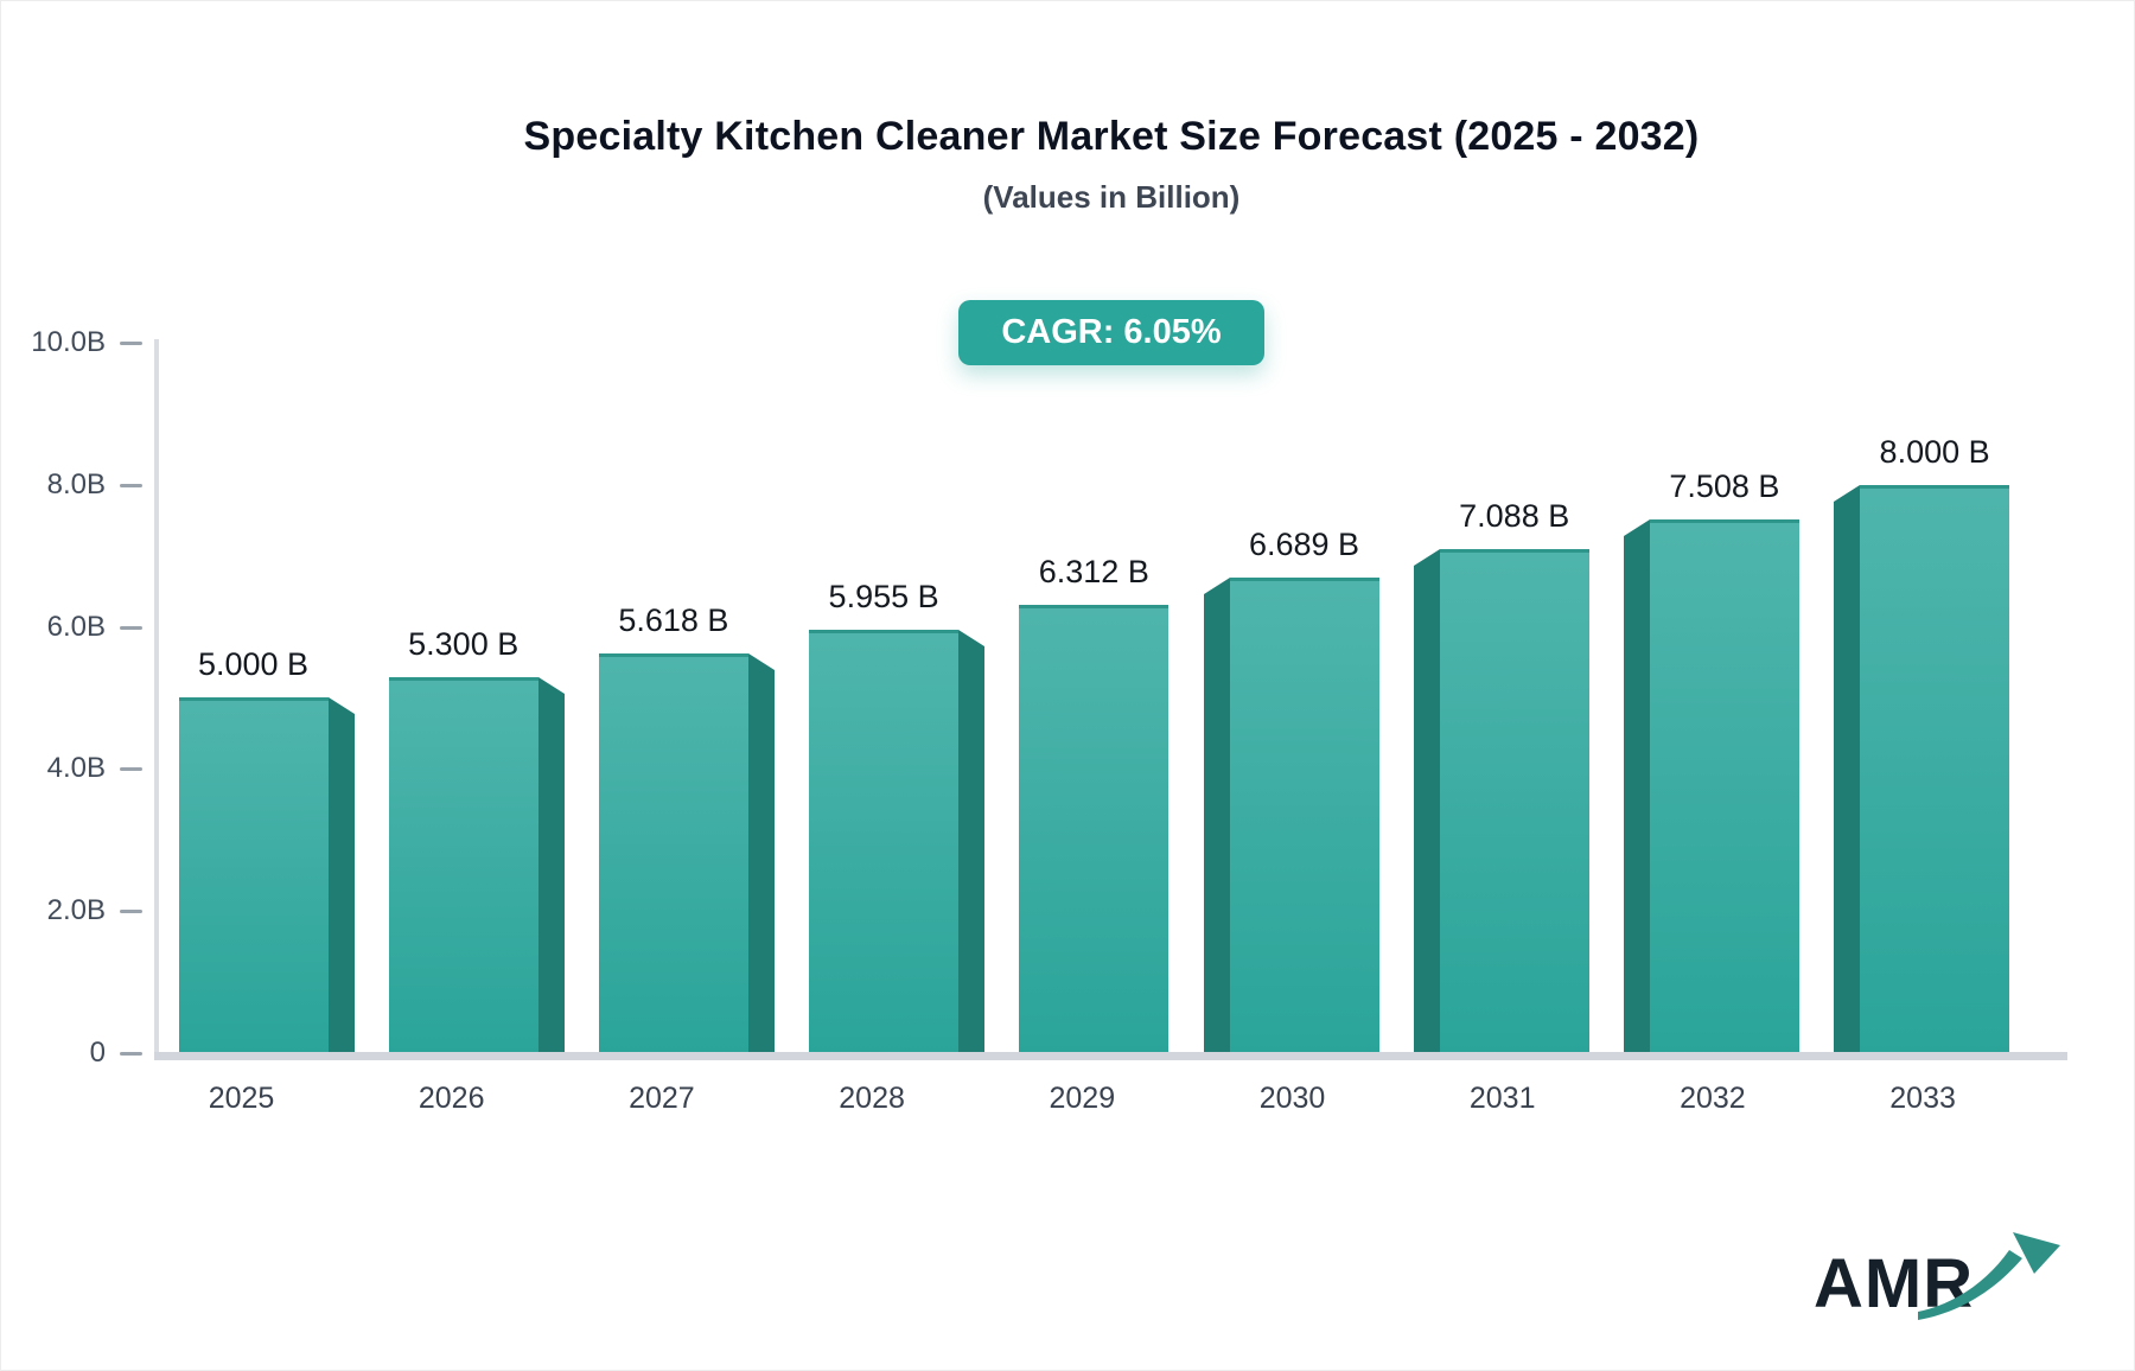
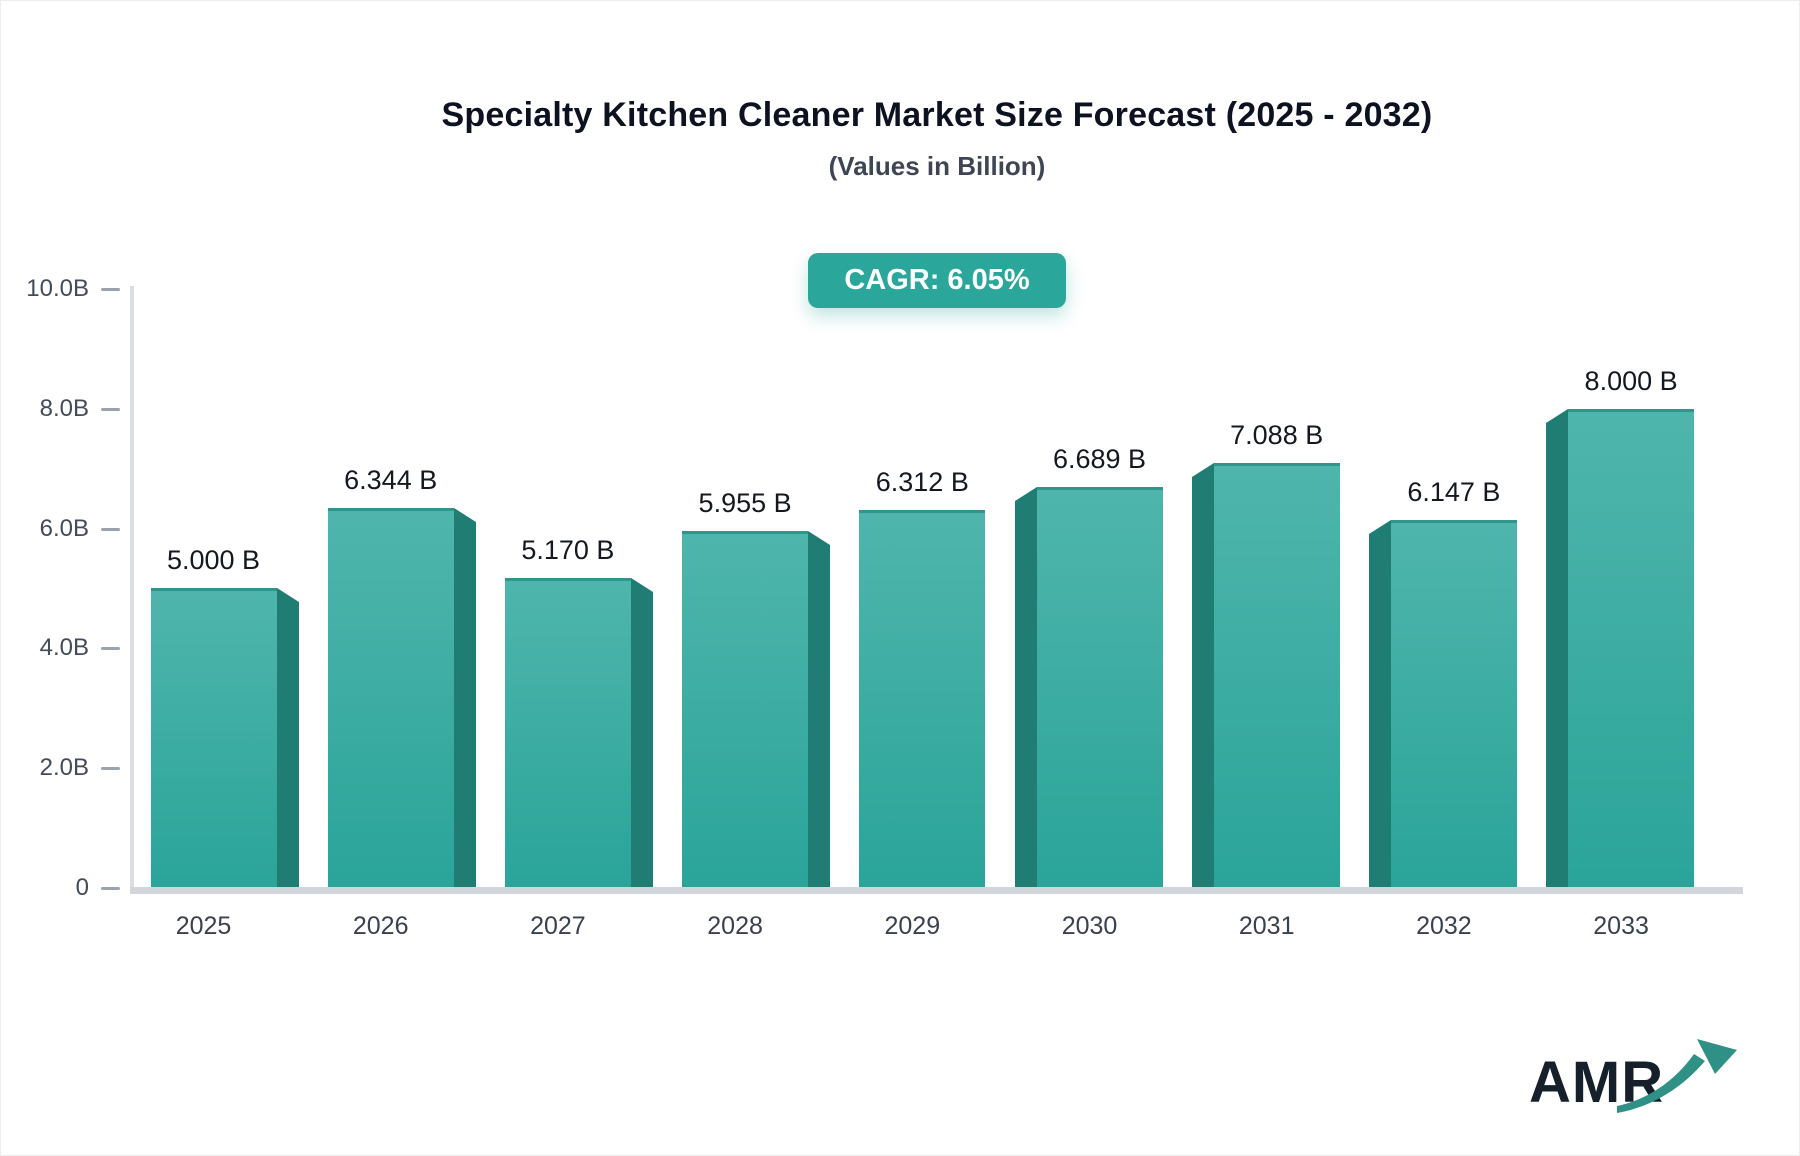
2026: 5.300 -> 6.344
2027: 5.618 -> 5.170
2032: 7.508 -> 6.147
